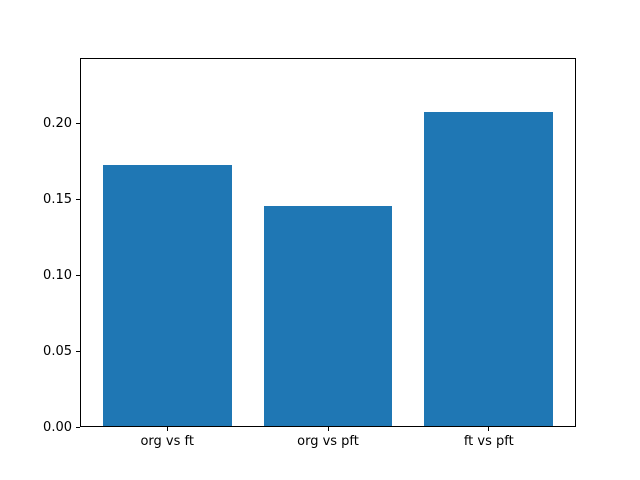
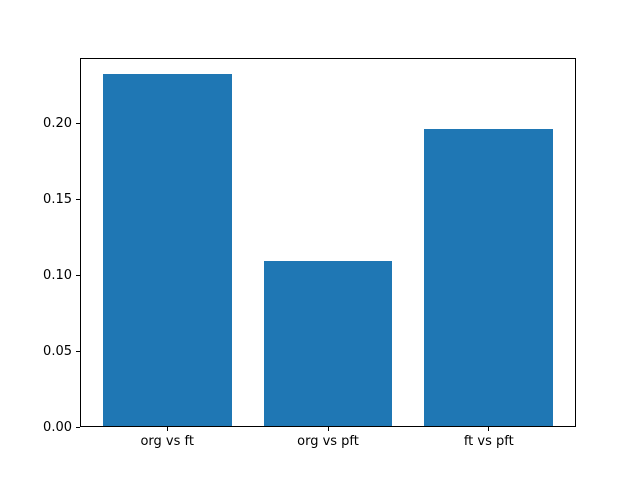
org vs ft: 0.172 -> 0.232
org vs pft: 0.145 -> 0.109
ft vs pft: 0.207 -> 0.196
